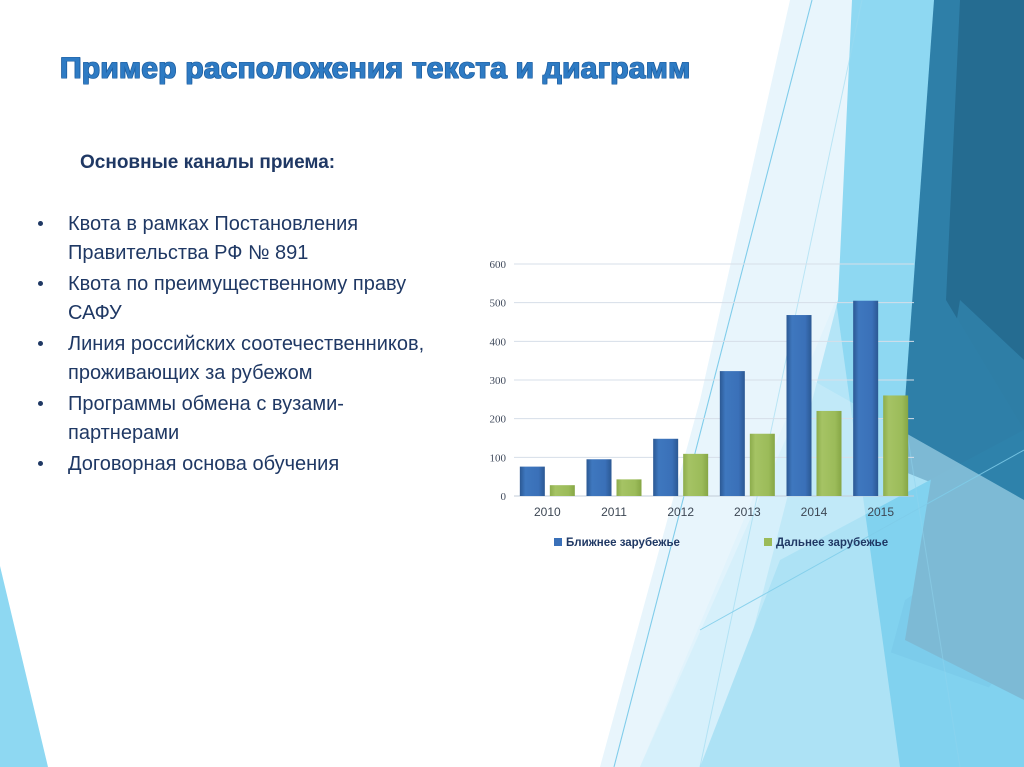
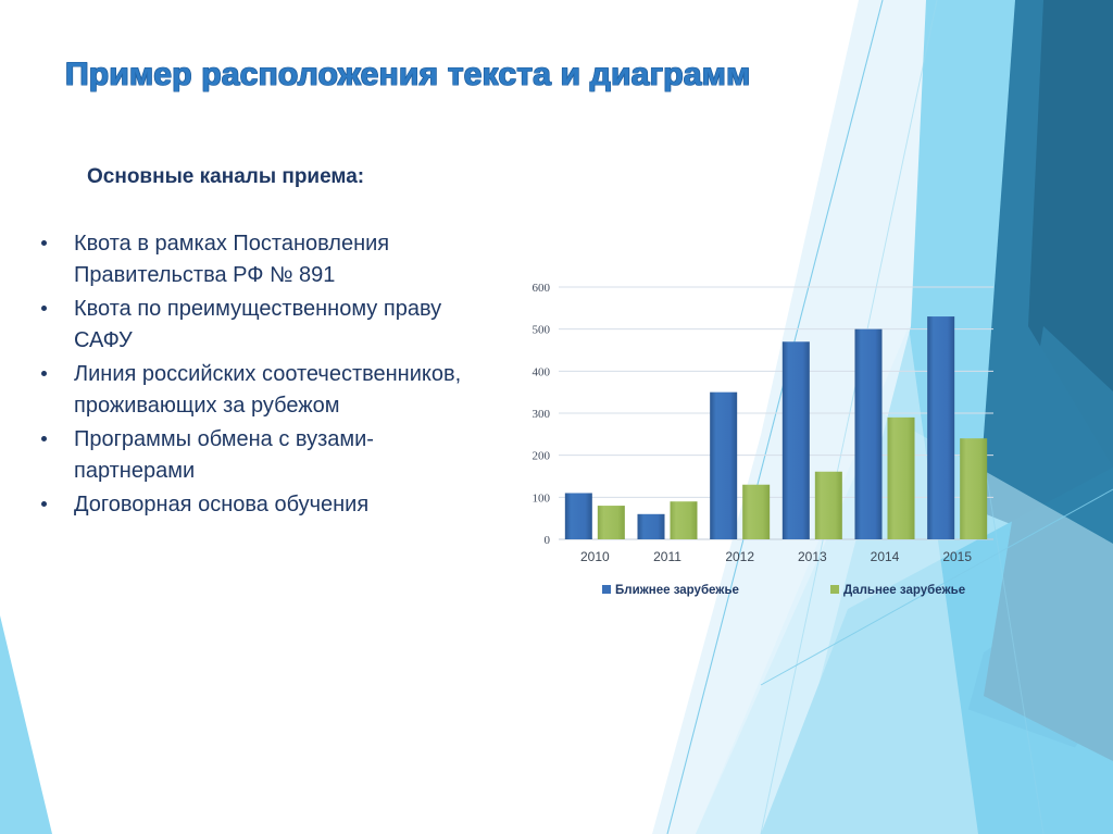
Ближнее зарубежье/2010: 80 -> 110
Дальнее зарубежье/2010: 30 -> 80
Ближнее зарубежье/2011: 100 -> 60
Дальнее зарубежье/2011: 40 -> 90
Ближнее зарубежье/2012: 150 -> 350
Дальнее зарубежье/2012: 110 -> 130
Ближнее зарубежье/2013: 320 -> 470
Ближнее зарубежье/2014: 470 -> 500
Дальнее зарубежье/2014: 220 -> 290
Ближнее зарубежье/2015: 500 -> 530
Дальнее зарубежье/2015: 260 -> 240
